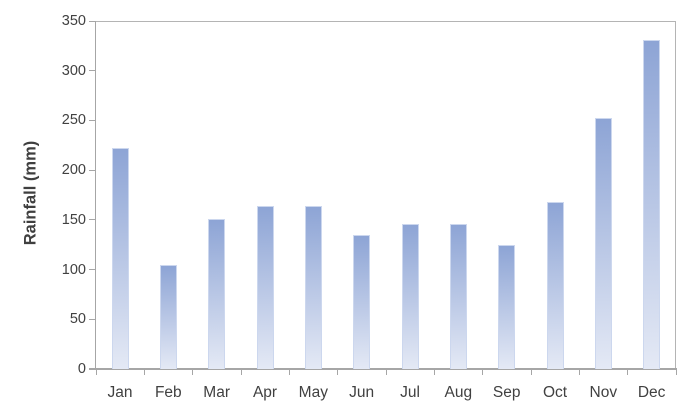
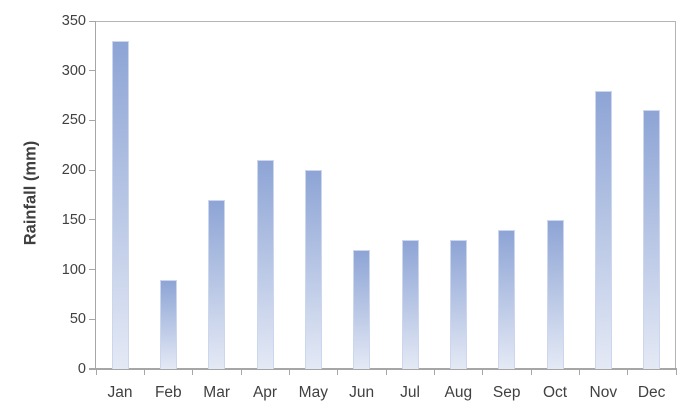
Jan: 220 -> 330
Feb: 100 -> 90
Mar: 150 -> 170
Apr: 160 -> 210
May: 160 -> 200
Jun: 140 -> 120
Jul: 150 -> 130
Aug: 150 -> 130
Sep: 120 -> 140
Oct: 170 -> 150
Nov: 250 -> 280
Dec: 330 -> 260
